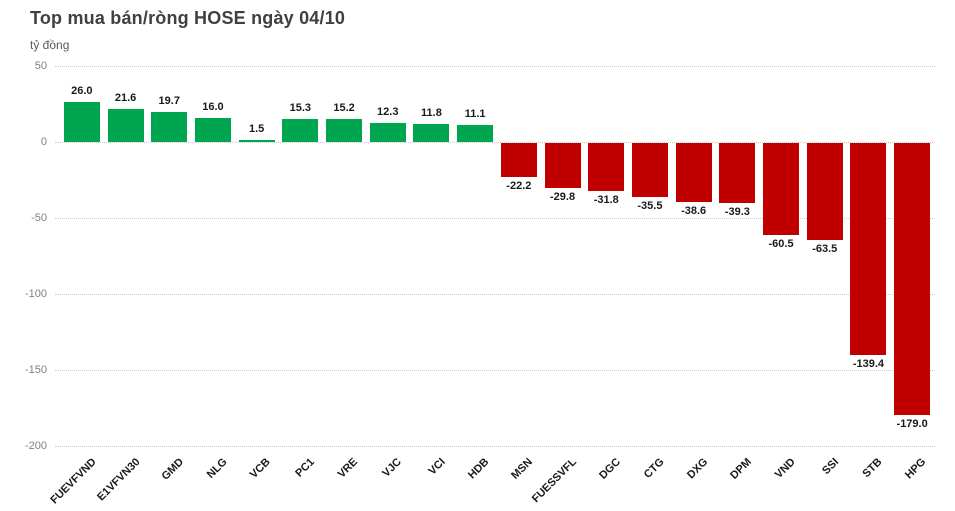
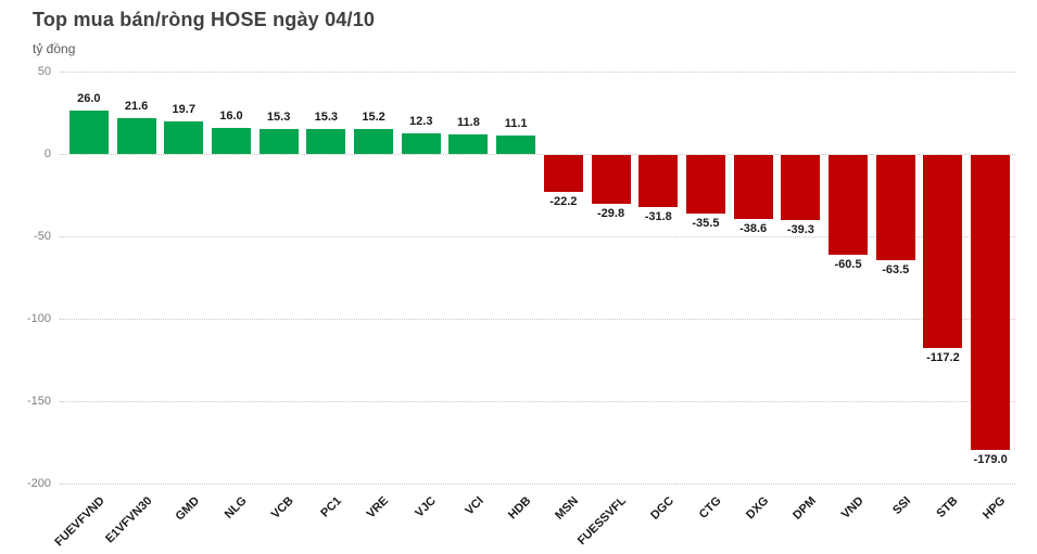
VCB: 1.5 -> 15.3
STB: -139.4 -> -117.2
